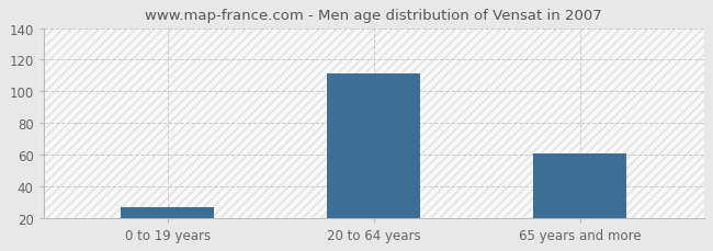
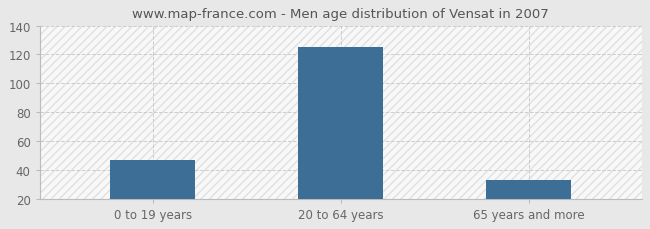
0 to 19 years: 27 -> 47
20 to 64 years: 111 -> 125
65 years and more: 61 -> 33
